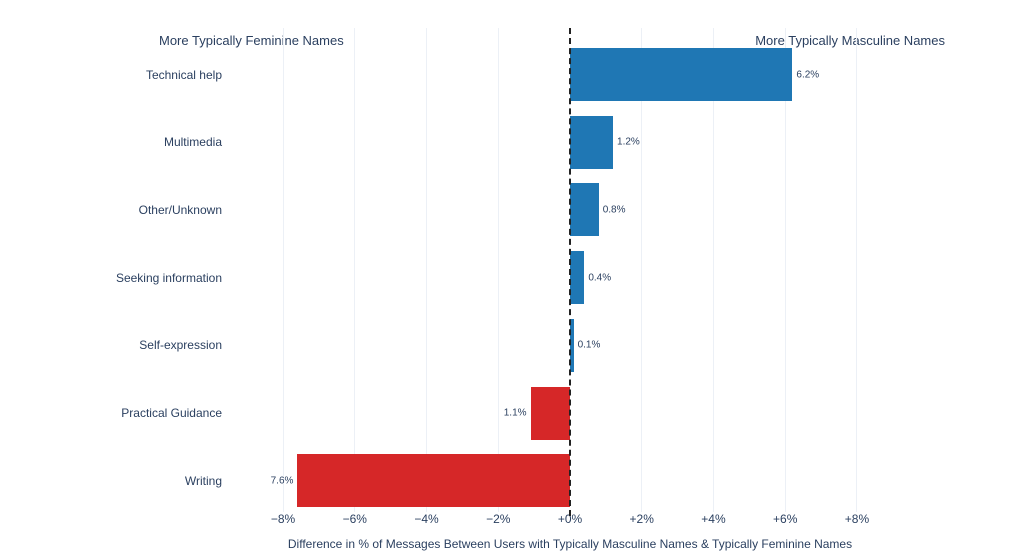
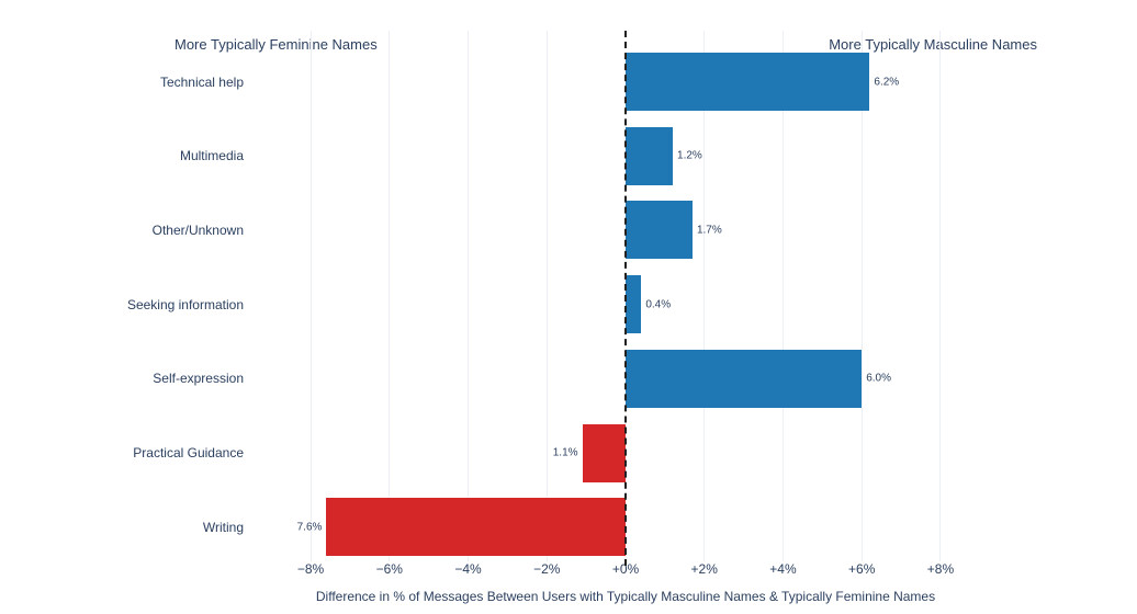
Other/Unknown: 0.8% -> 1.7%
Self-expression: 0.1% -> 6.0%
